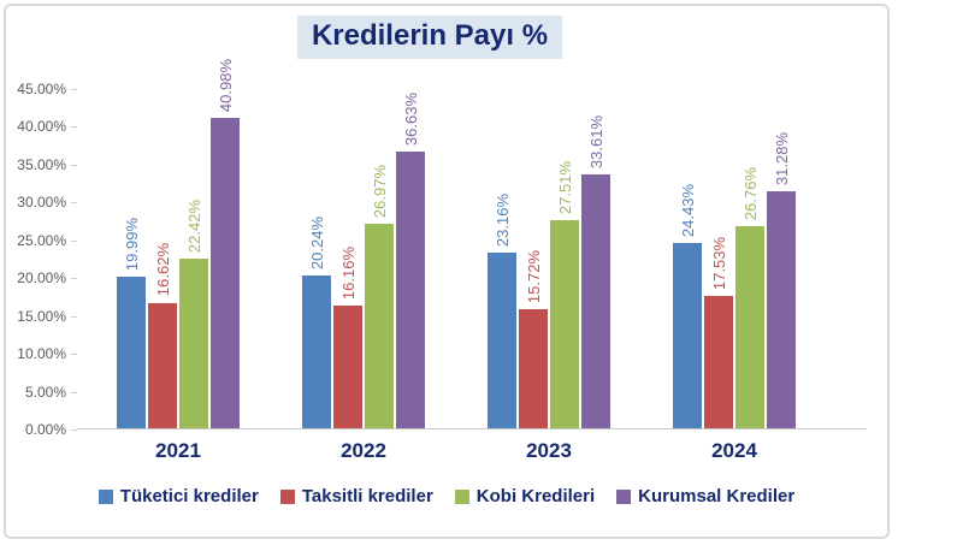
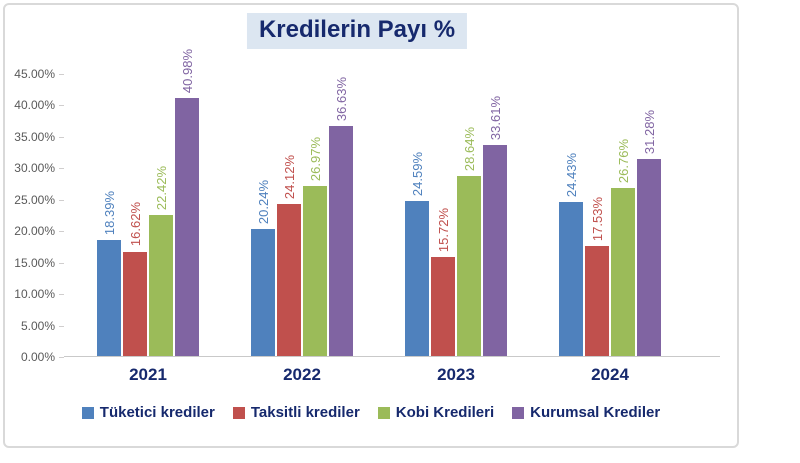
Tüketici krediler/2021: 19.99% -> 18.39%
Taksitli krediler/2022: 16.16% -> 24.12%
Tüketici krediler/2023: 23.16% -> 24.59%
Kobi Kredileri/2023: 27.51% -> 28.64%
